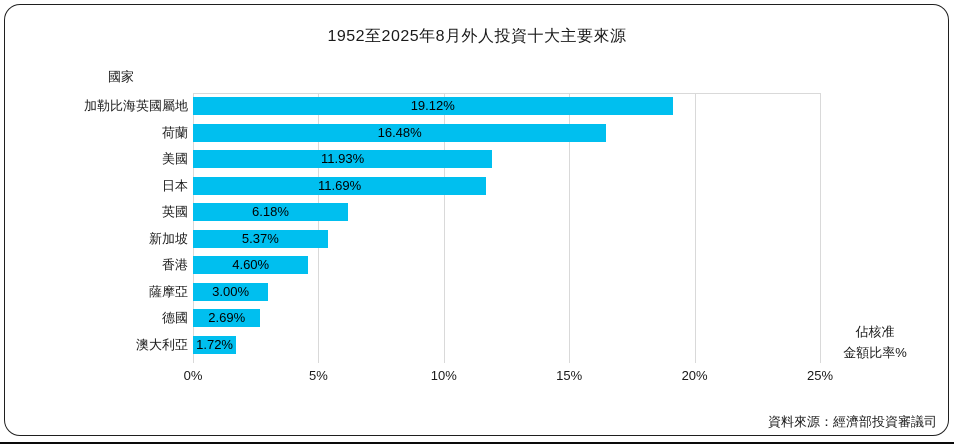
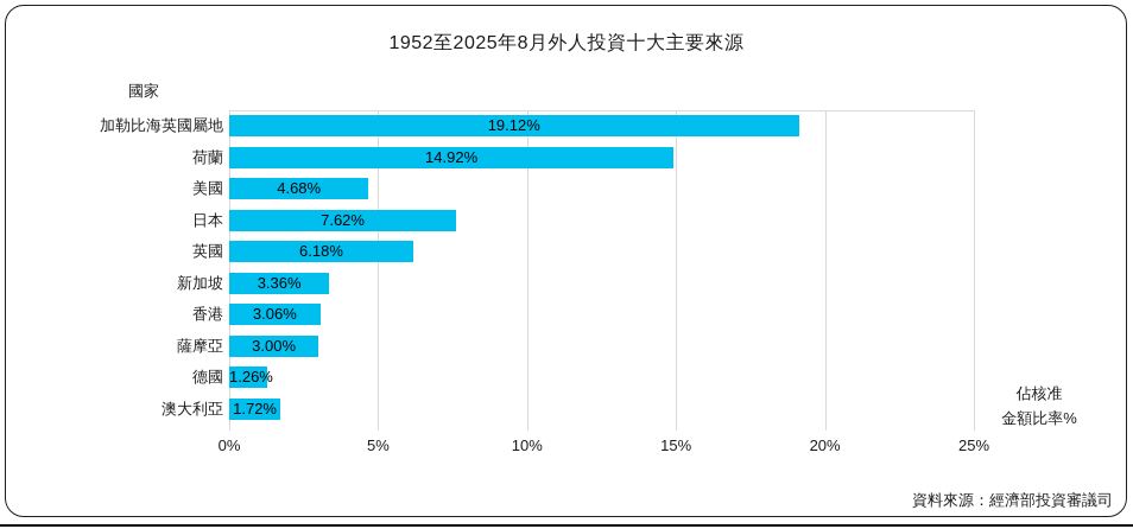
荷蘭: 16.48% -> 14.92%
美國: 11.93% -> 4.68%
日本: 11.69% -> 7.62%
新加坡: 5.37% -> 3.36%
香港: 4.60% -> 3.06%
德國: 2.69% -> 1.26%
